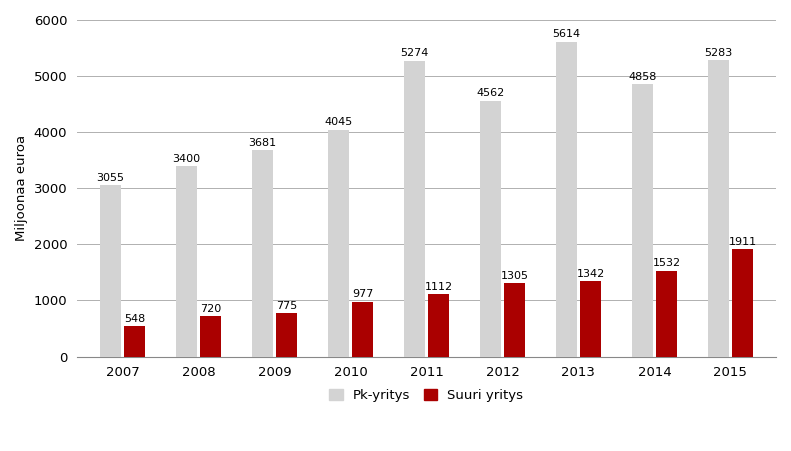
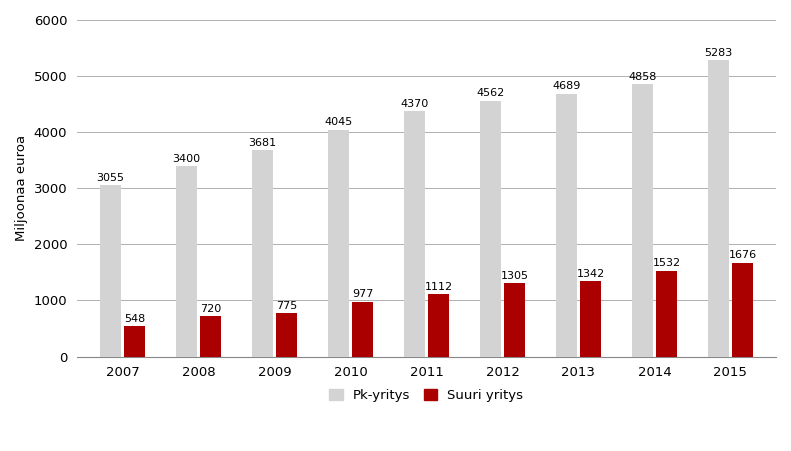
Pk-yritys/2011: 5274 -> 4370
Pk-yritys/2013: 5614 -> 4689
Suuri yritys/2015: 1911 -> 1676
